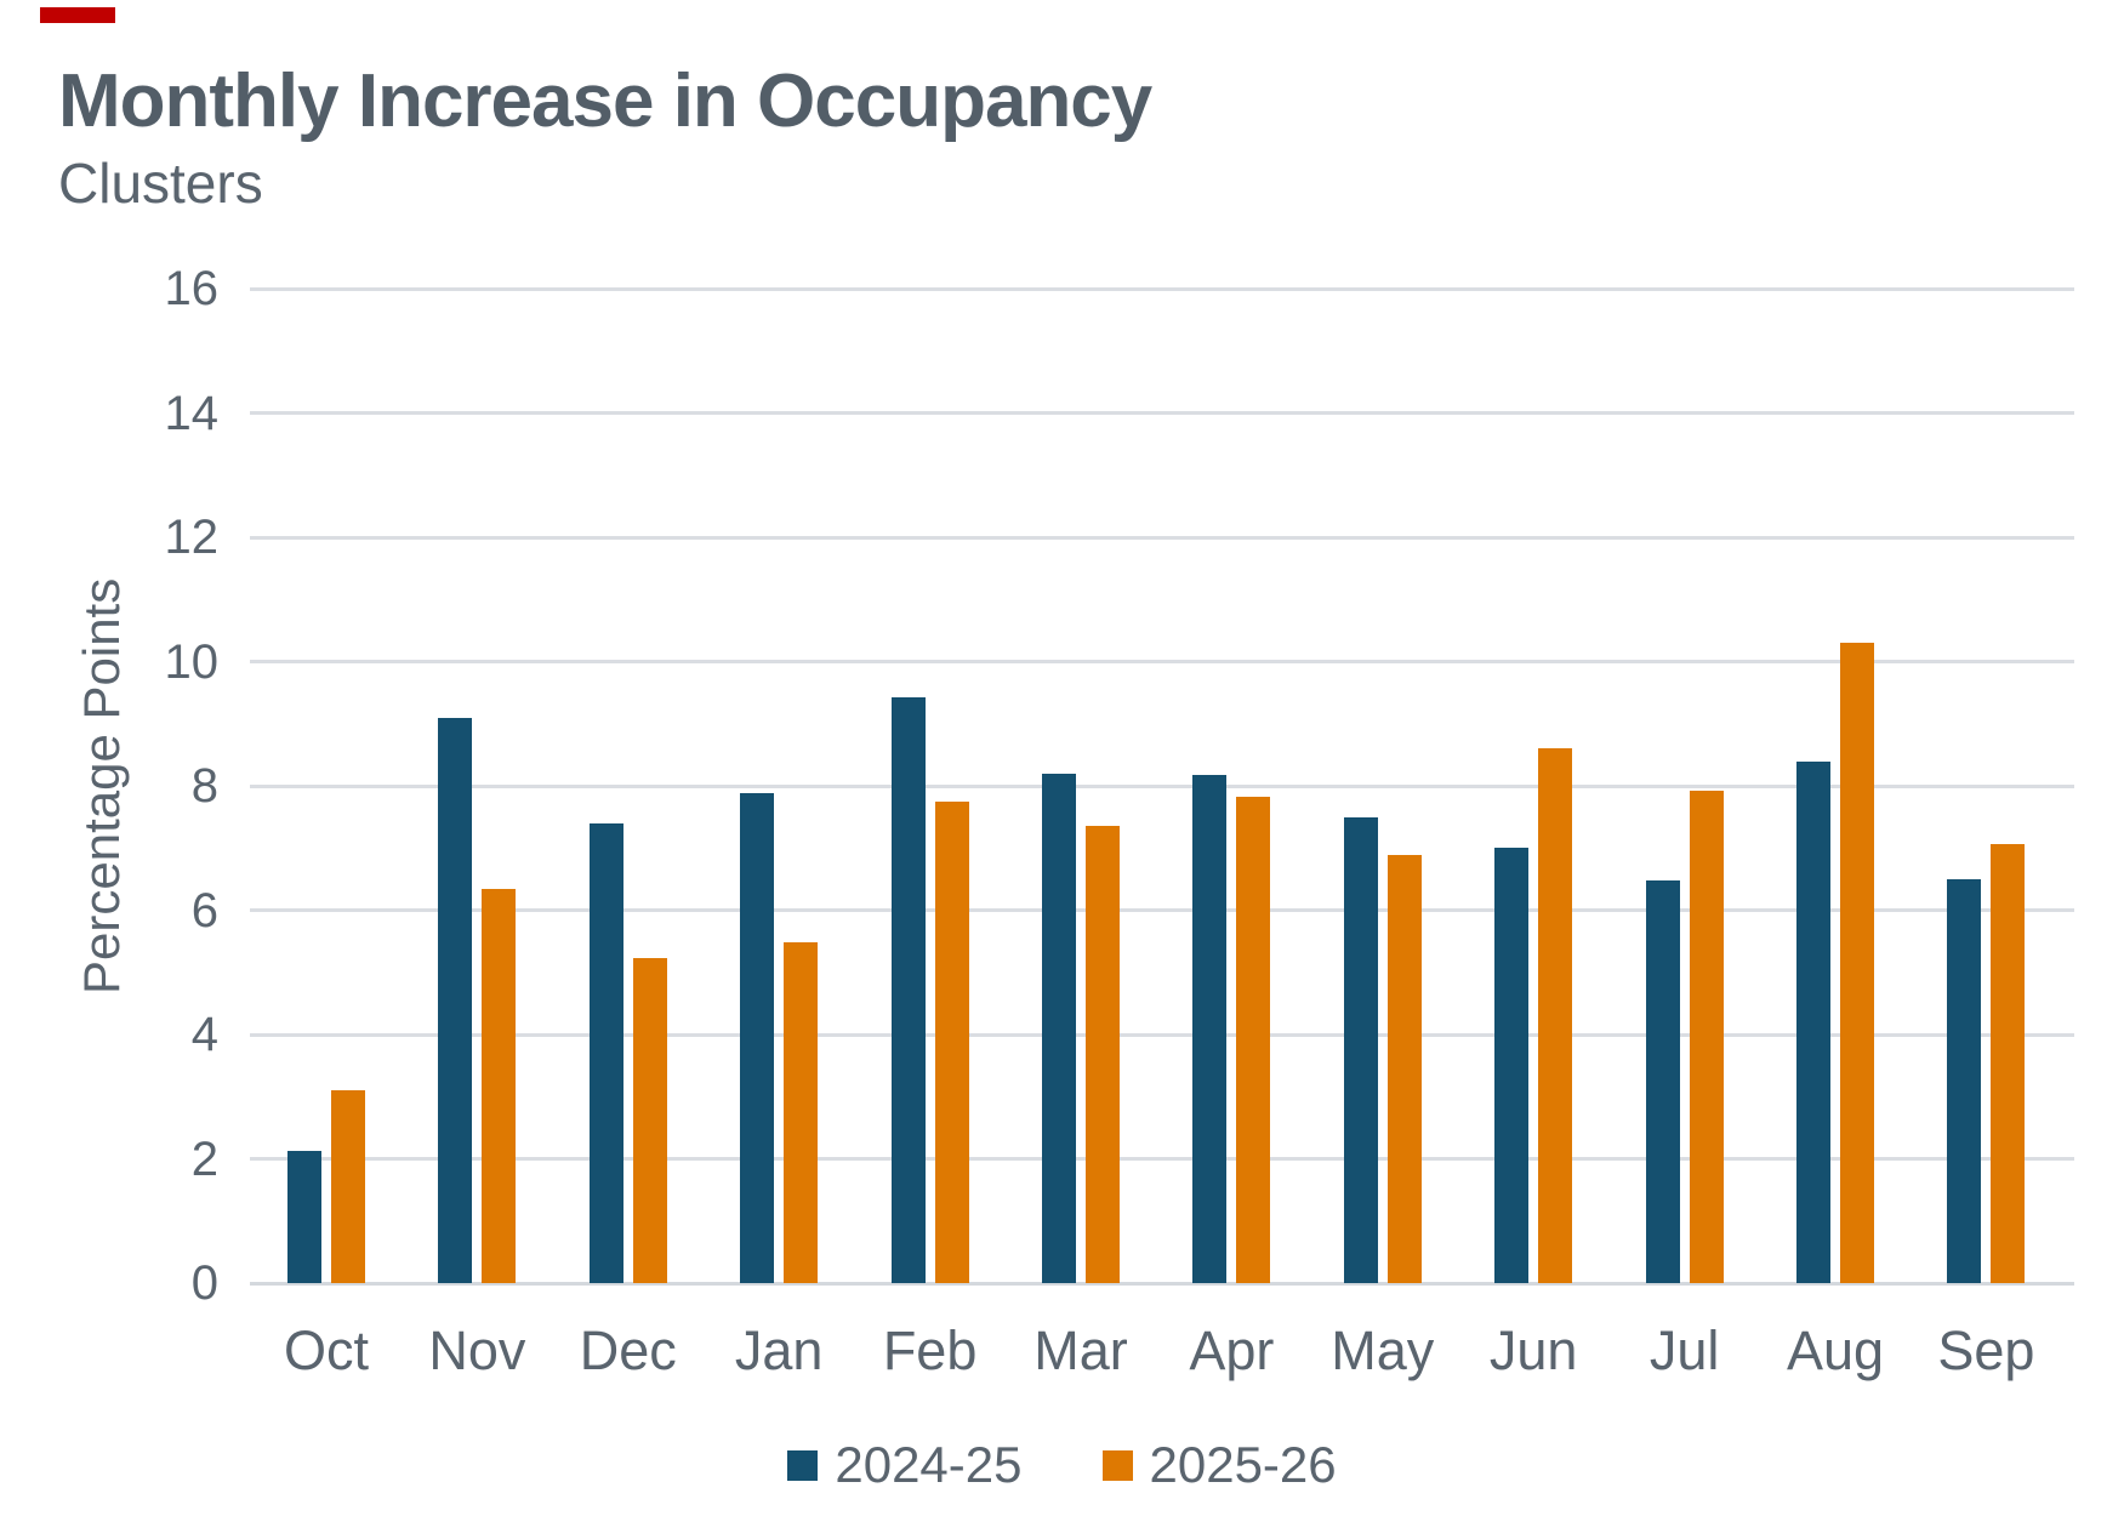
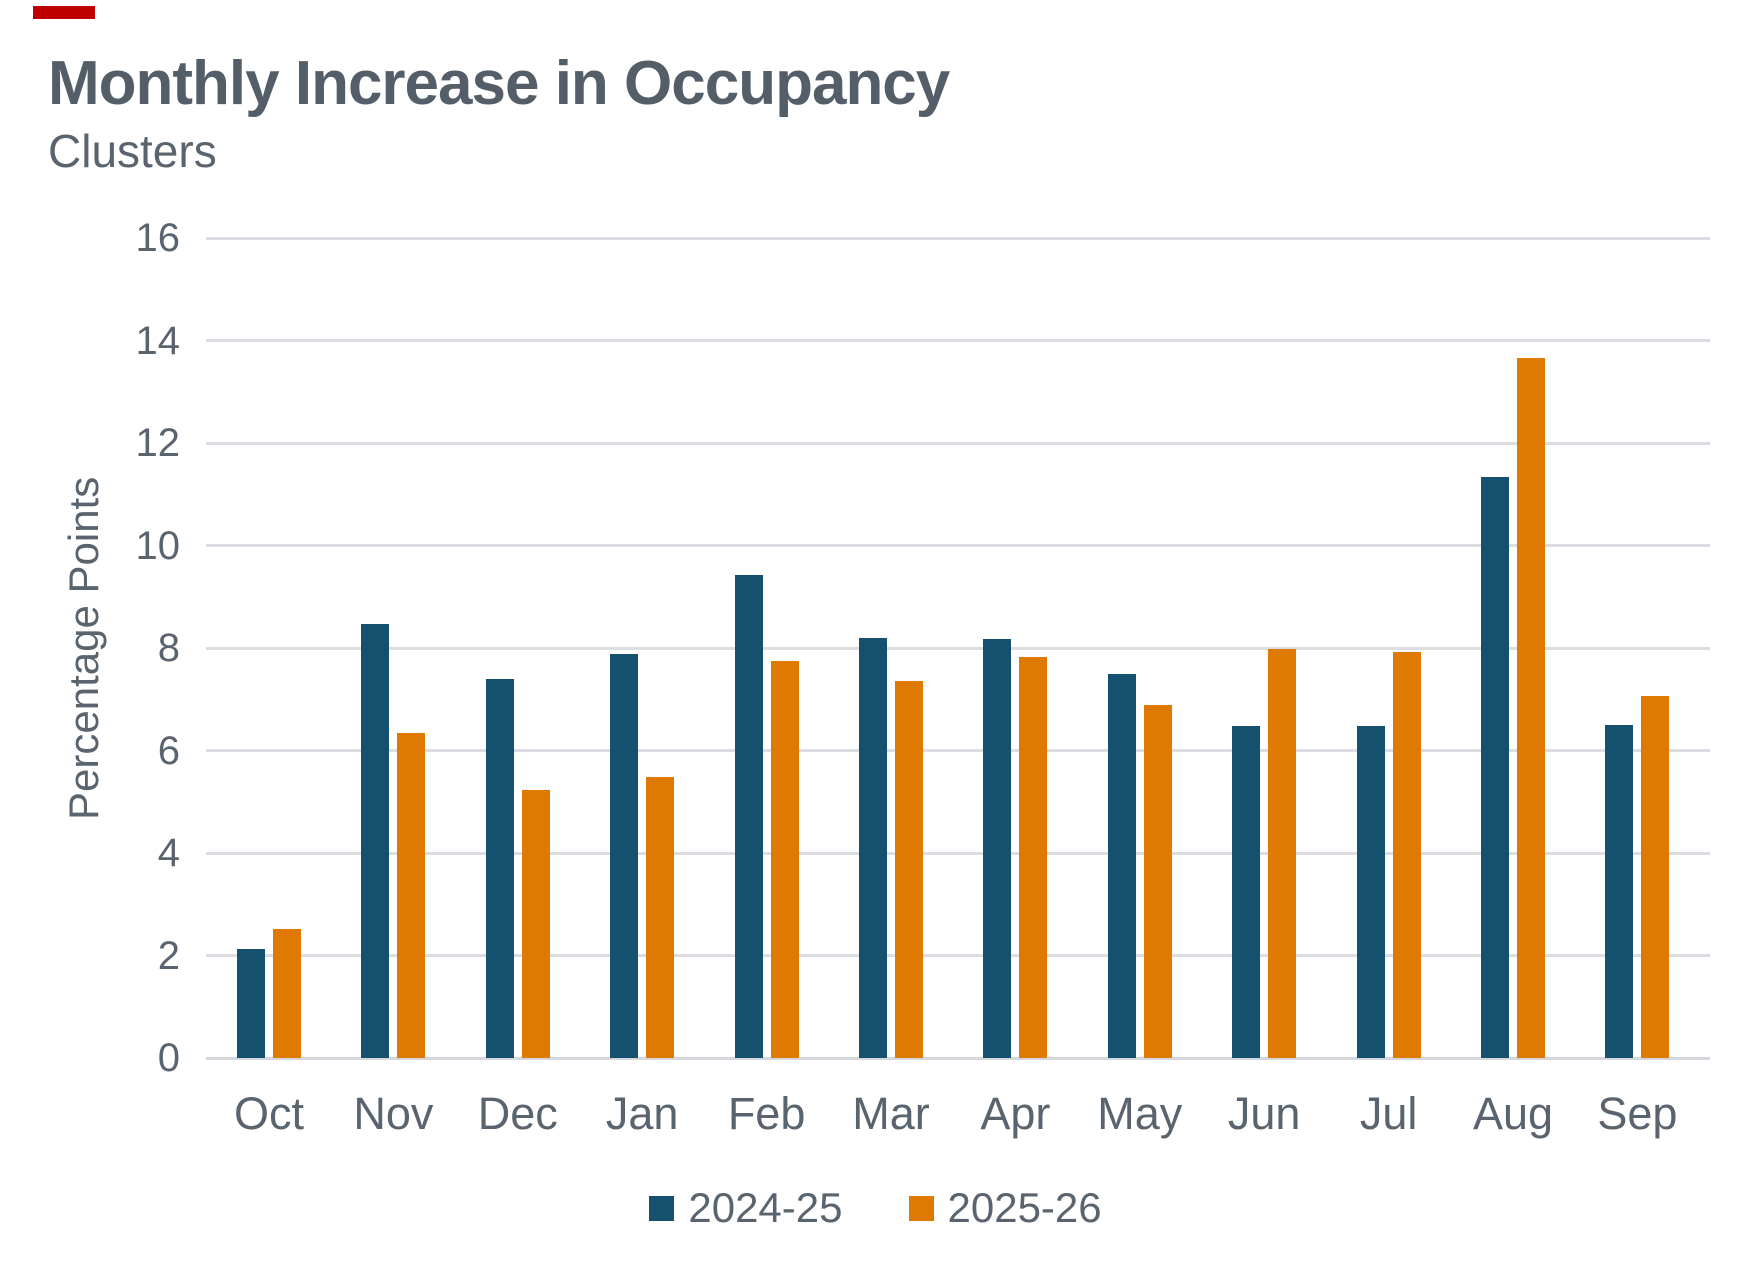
2025-26/Oct: 3.1 -> 2.5
2024-25/Nov: 9.1 -> 8.5
2024-25/Jun: 7.0 -> 6.5
2025-26/Jun: 8.6 -> 8.0
2024-25/Aug: 8.4 -> 11.3
2025-26/Aug: 10.3 -> 13.7
